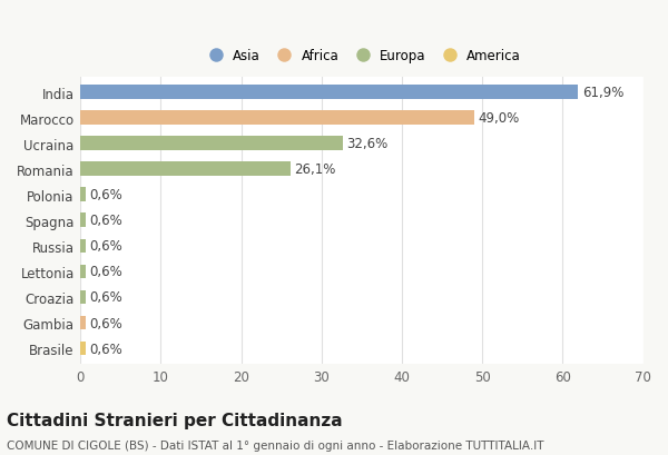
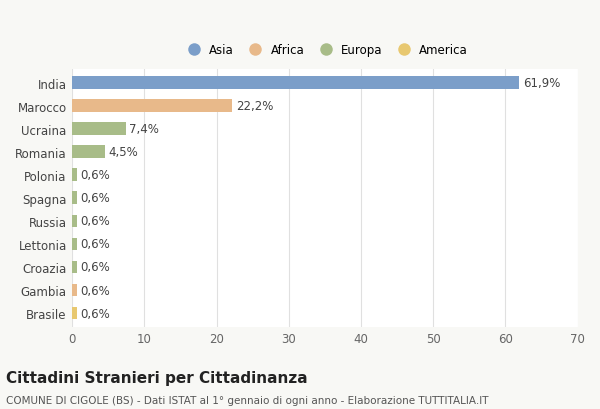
Marocco: 49,0% -> 22,2%
Ucraina: 32,6% -> 7,4%
Romania: 26,1% -> 4,5%
